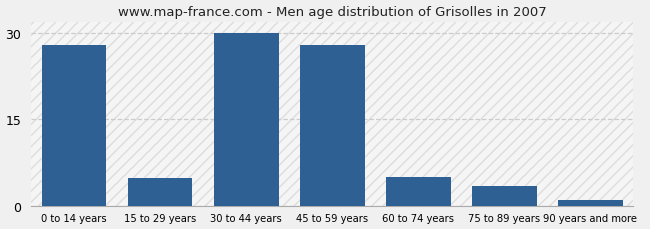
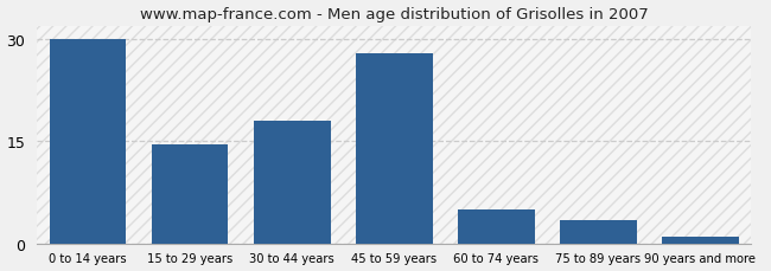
0 to 14 years: 28.0 -> 30.0
15 to 29 years: 4.8 -> 14.5
30 to 44 years: 30.0 -> 18.0
